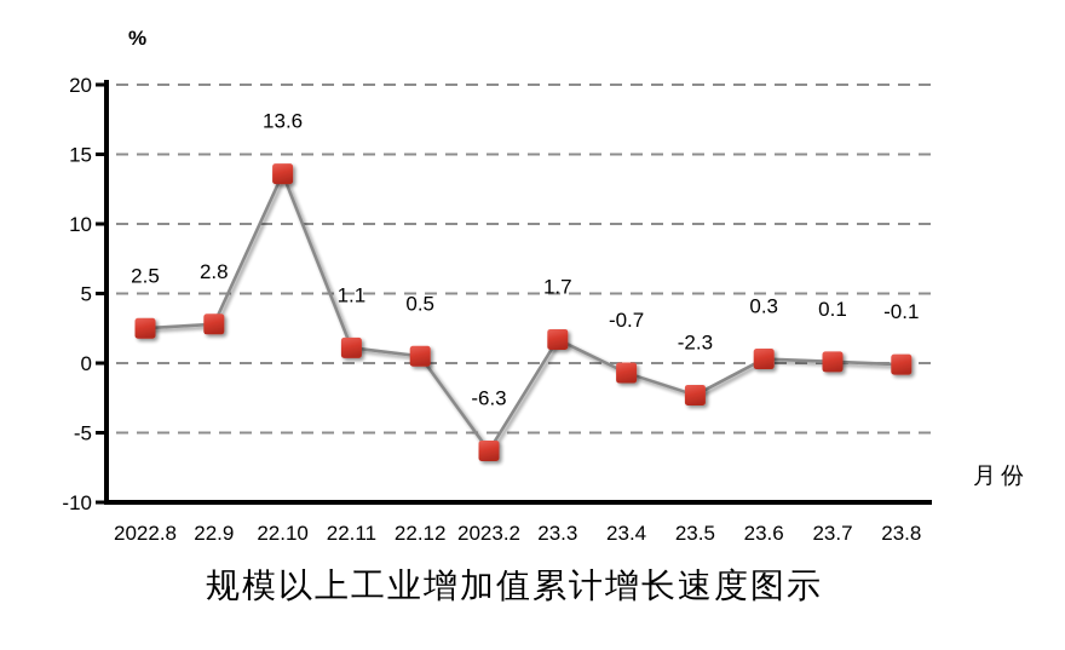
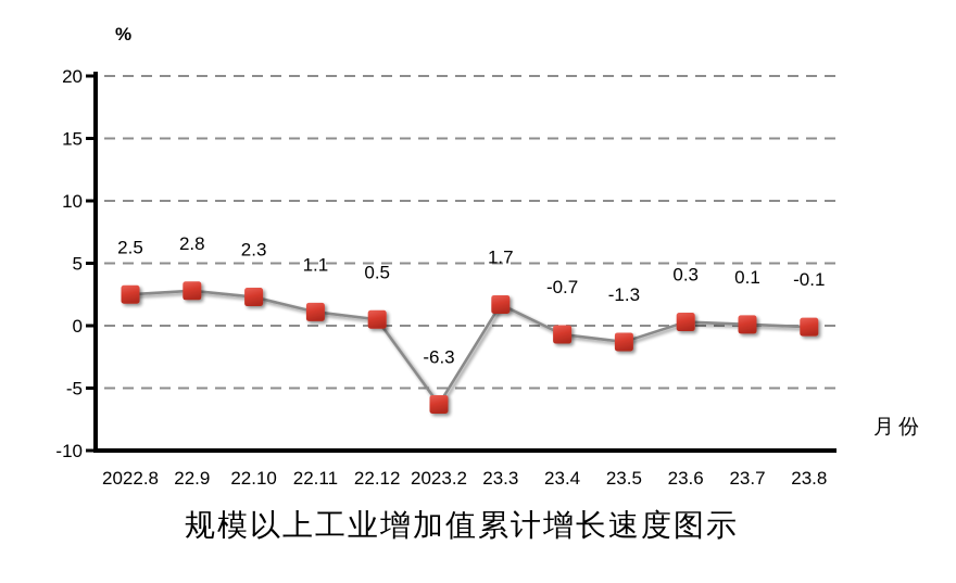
22.10: 13.6 -> 2.3
23.5: -2.3 -> -1.3
